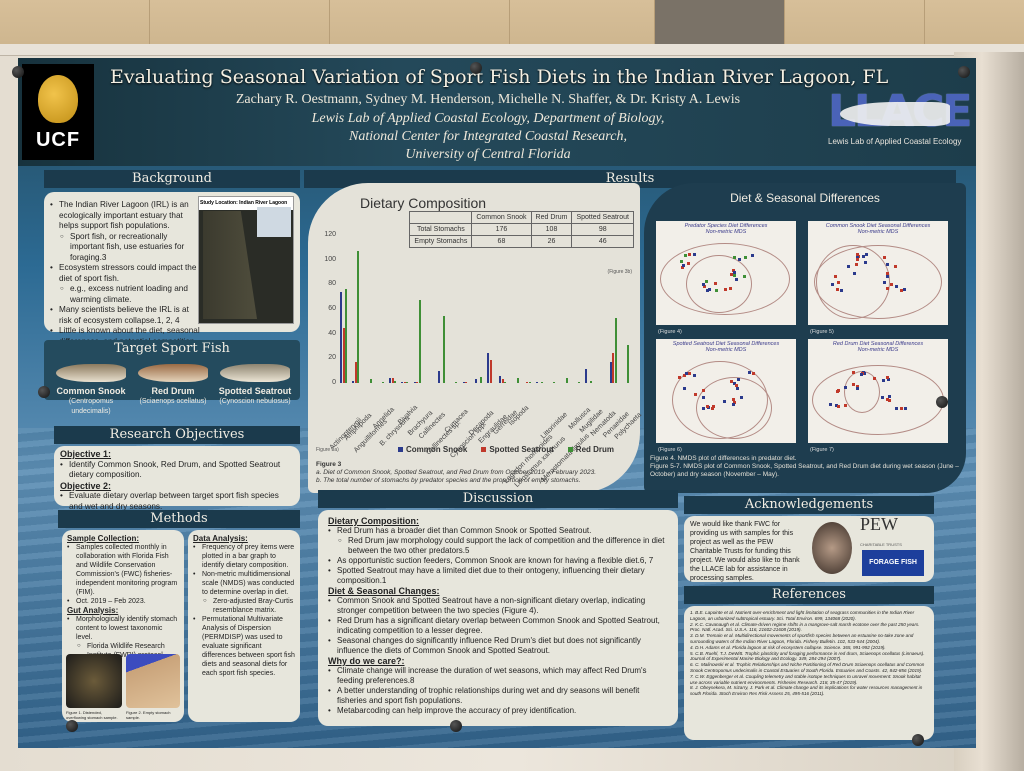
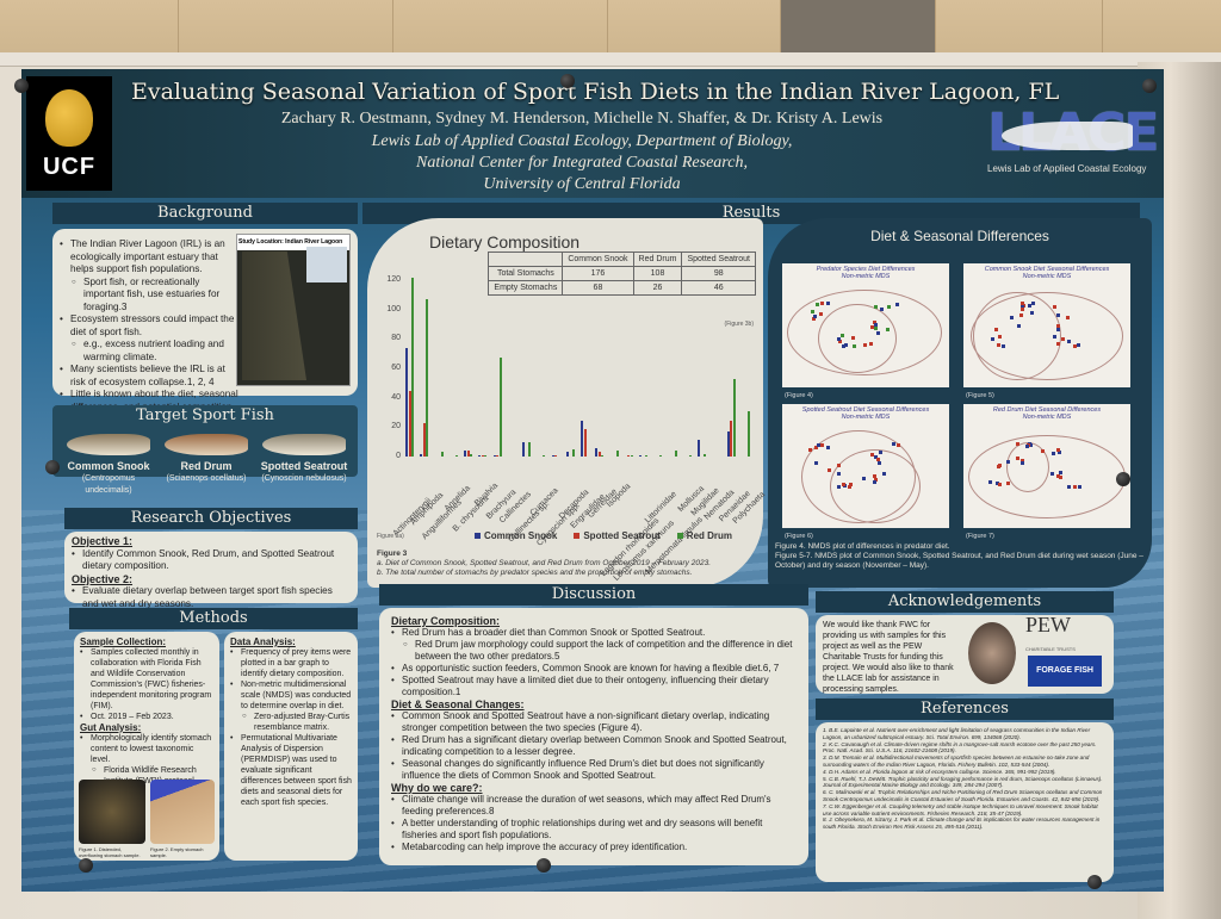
Red Drum/Actinopterygii: 76 -> 122
Spotted Seatrout/Amphipoda: 17 -> 23
Red Drum/Callinectes sp.: 54 -> 10
